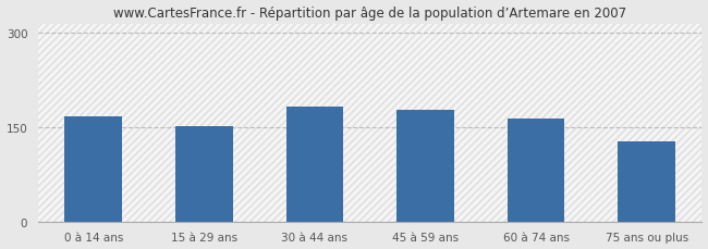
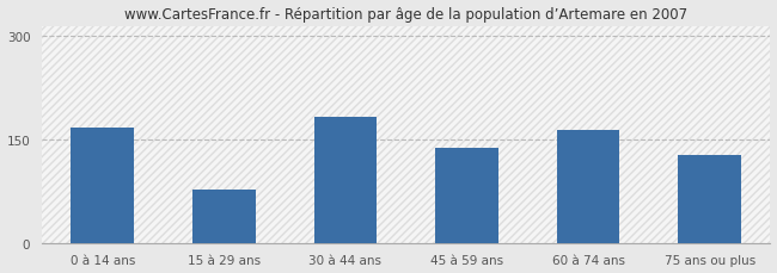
15 à 29 ans: 152 -> 78
45 à 59 ans: 177 -> 138
